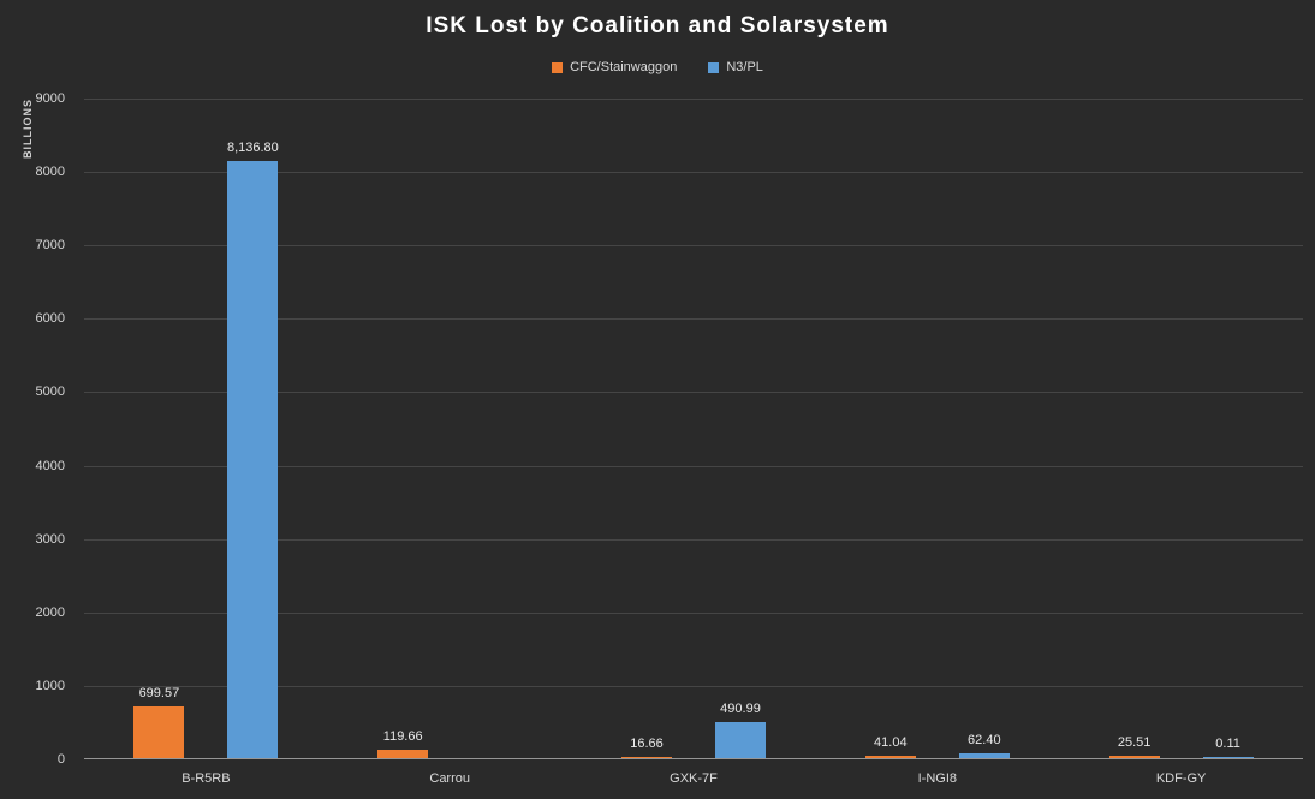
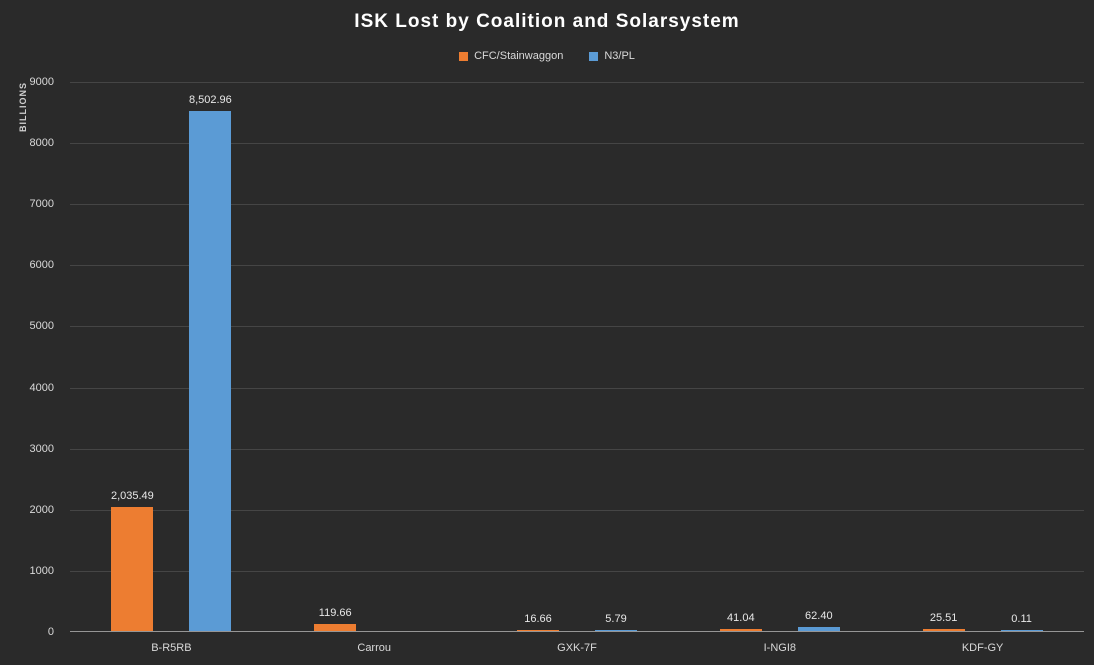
CFC/Stainwaggon/B-R5RB: 699.57 -> 2,035.49
N3/PL/B-R5RB: 8,136.80 -> 8,502.96
N3/PL/GXK-7F: 490.99 -> 5.79
